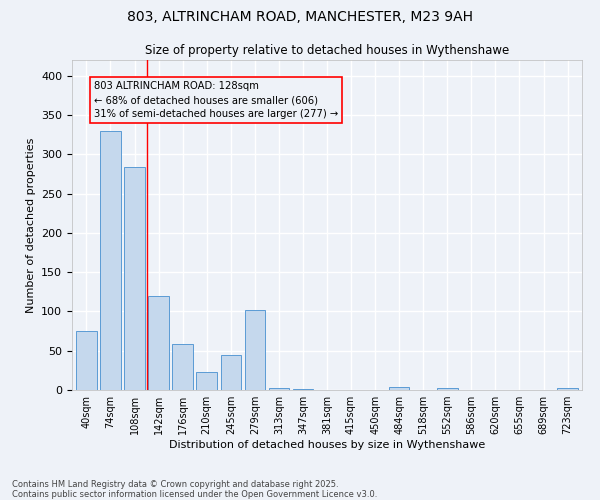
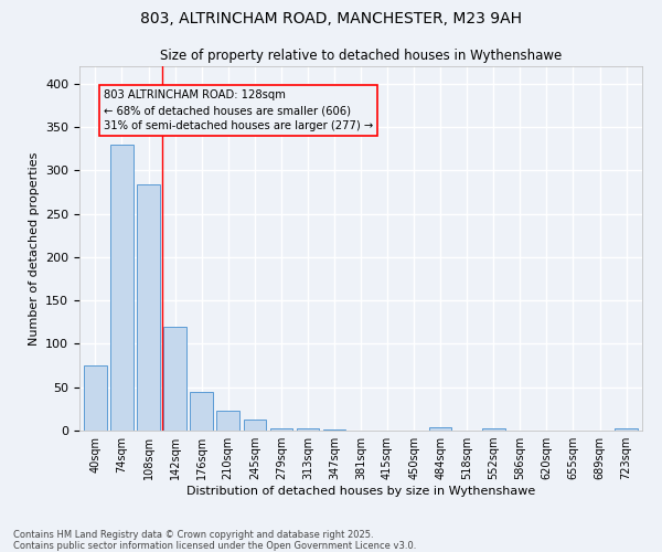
176sqm: 58 -> 45
245sqm: 44 -> 13
279sqm: 102 -> 3
